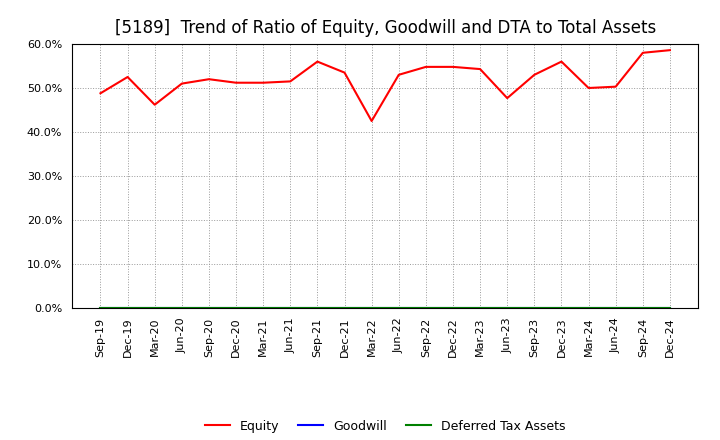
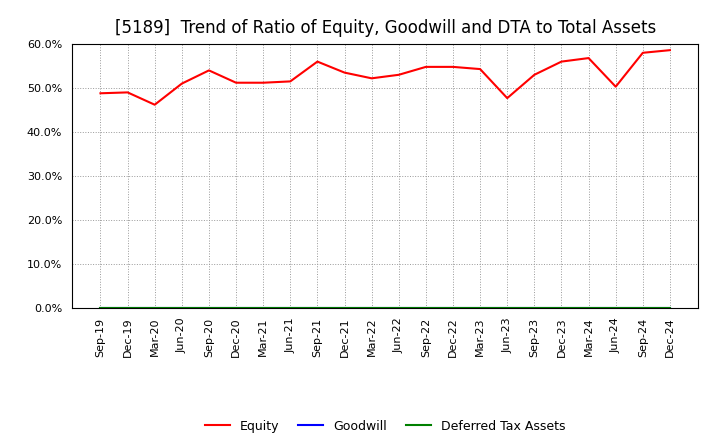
Equity/Dec-19: 52.5% -> 49.0%
Equity/Sep-20: 52.0% -> 54.0%
Equity/Mar-22: 42.5% -> 52.2%
Equity/Mar-24: 50.0% -> 56.8%
